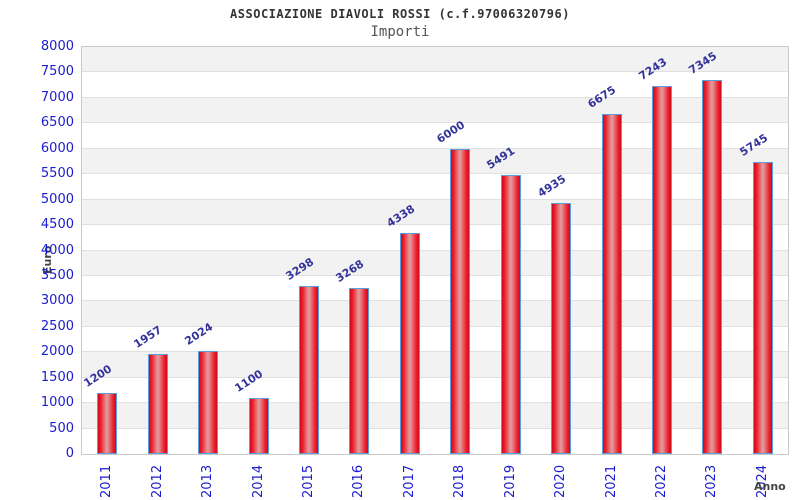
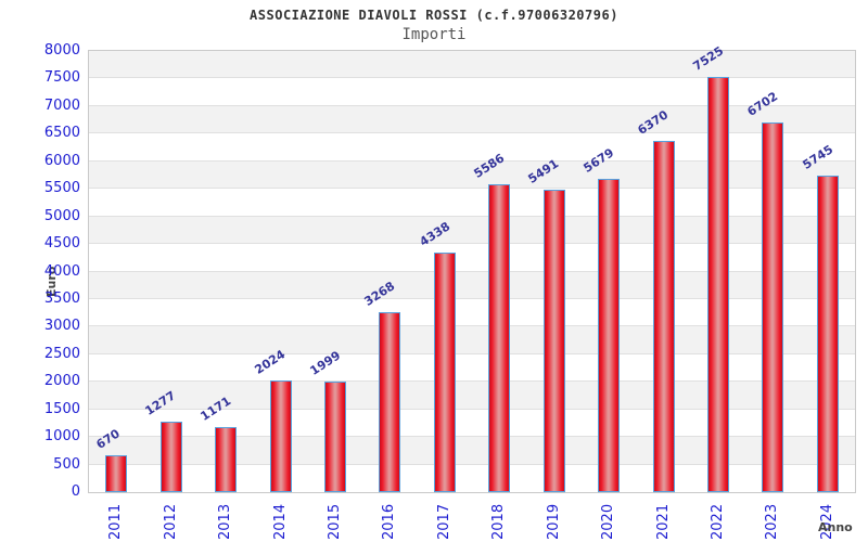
2011: 1200 -> 670
2012: 1957 -> 1277
2013: 2024 -> 1171
2014: 1100 -> 2024
2015: 3298 -> 1999
2018: 6000 -> 5586
2020: 4935 -> 5679
2021: 6675 -> 6370
2022: 7243 -> 7525
2023: 7345 -> 6702
